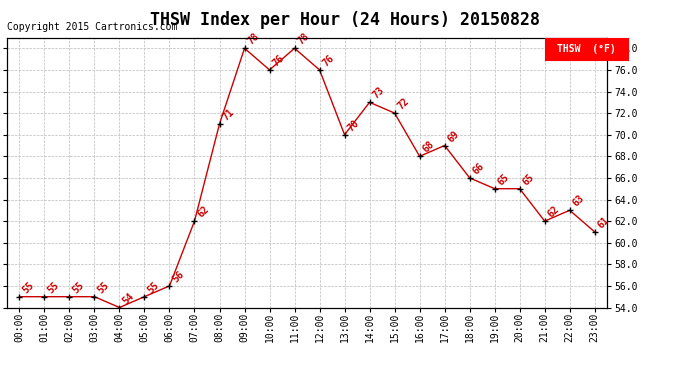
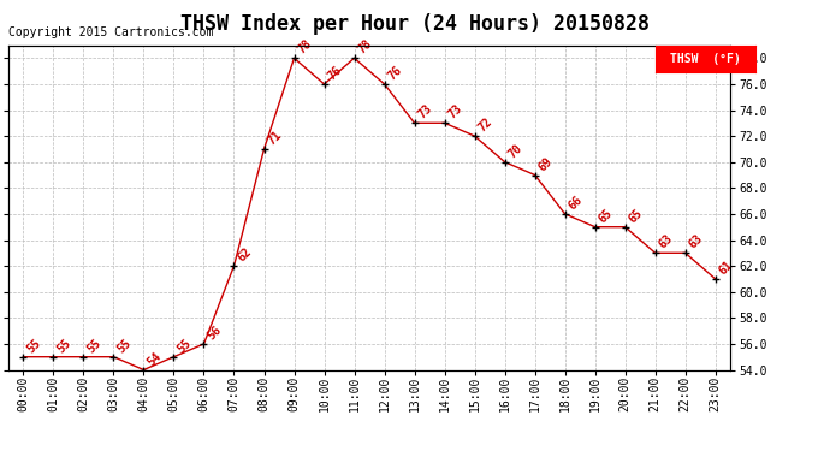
13:00: 70 -> 73
16:00: 68 -> 70
21:00: 62 -> 63
